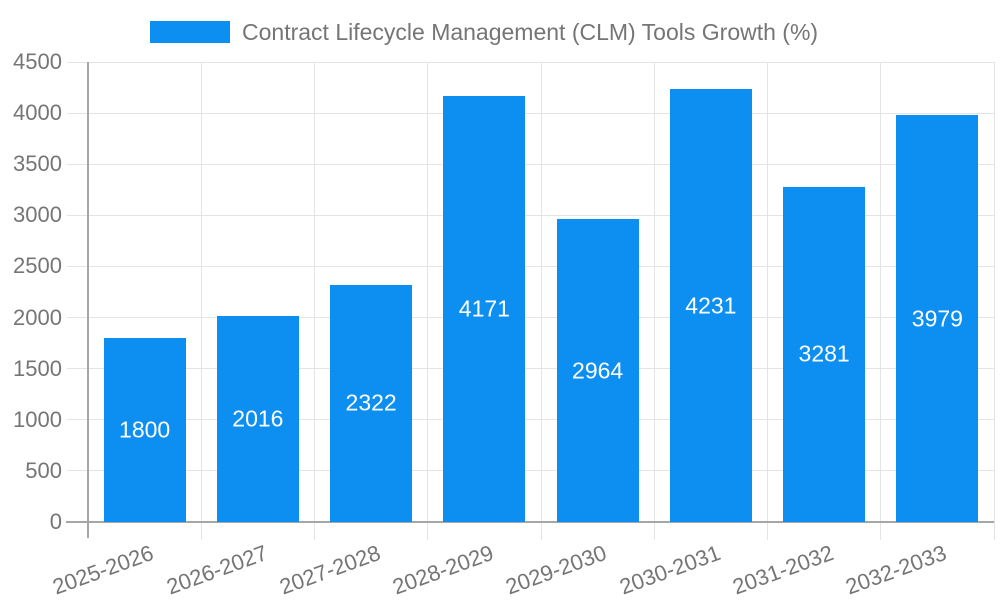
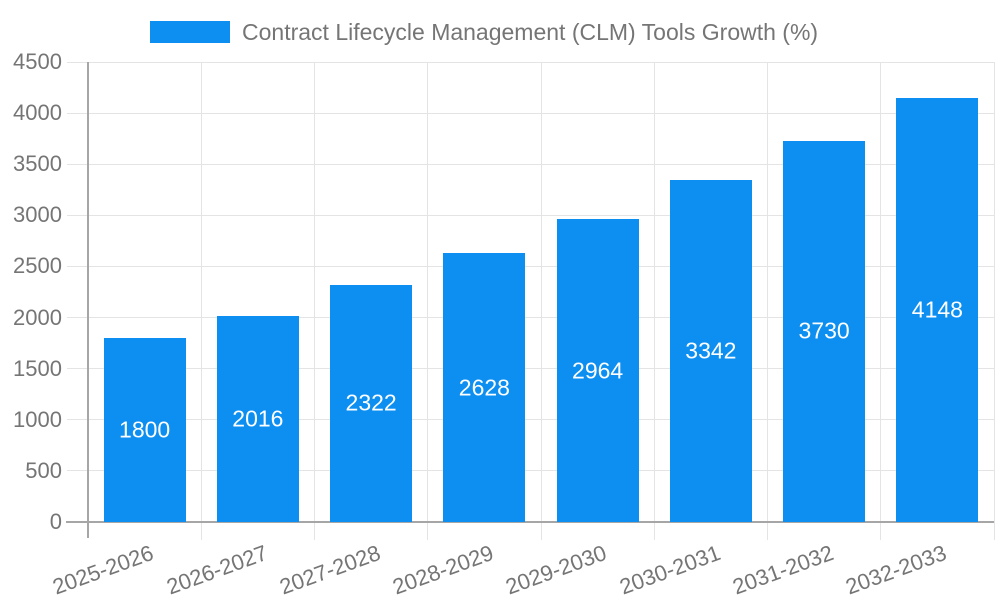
2028-2029: 4171 -> 2628
2030-2031: 4231 -> 3342
2031-2032: 3281 -> 3730
2032-2033: 3979 -> 4148
